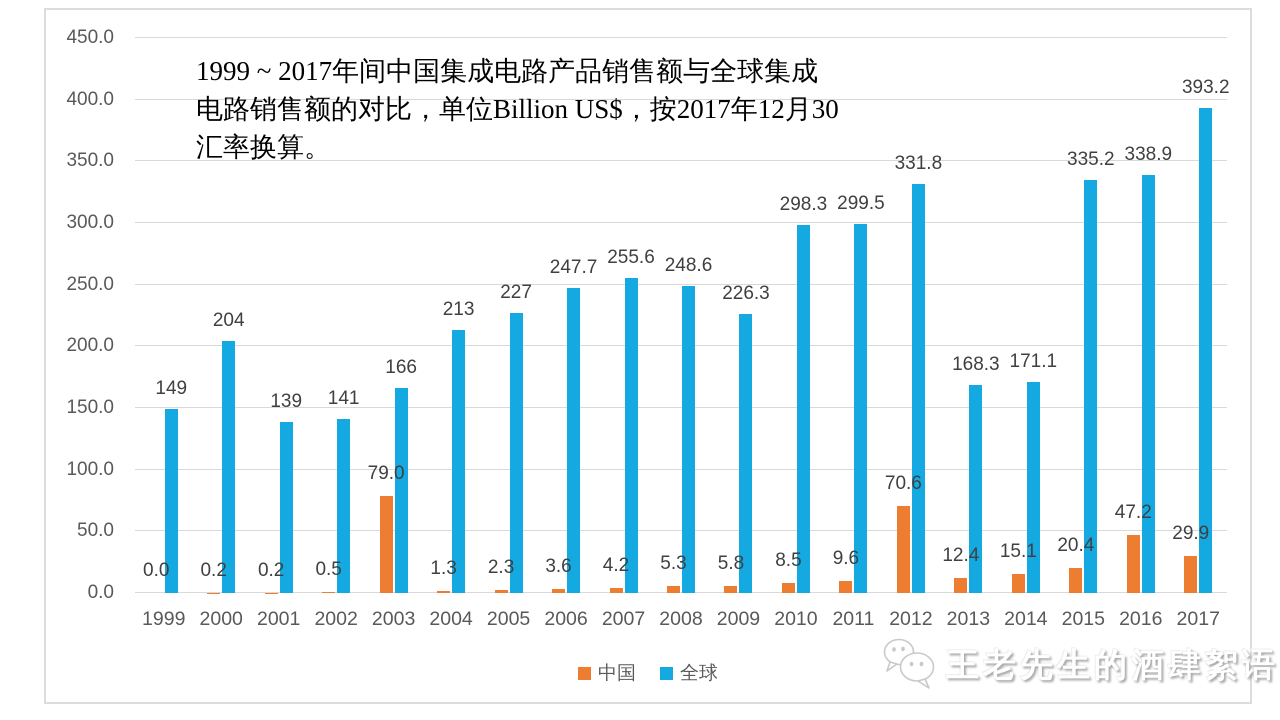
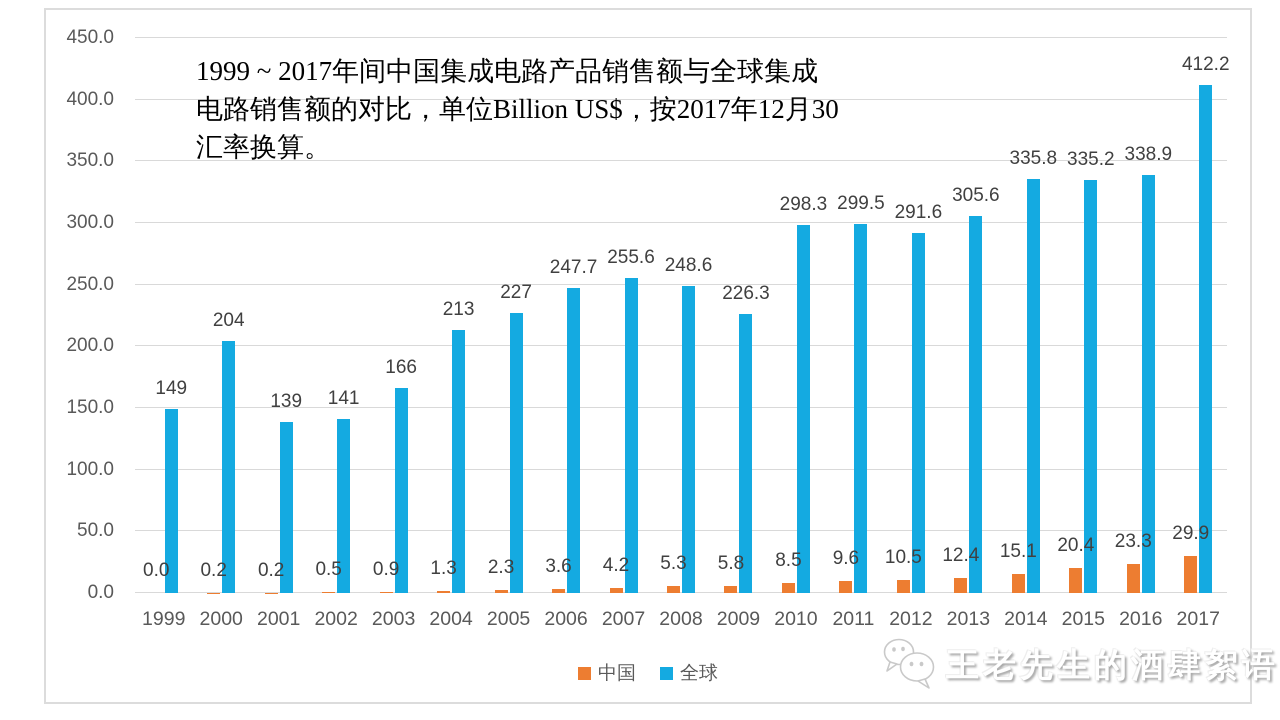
中国/2003: 79.0 -> 0.9
中国/2012: 70.6 -> 10.5
全球/2012: 331.8 -> 291.6
全球/2013: 168.3 -> 305.6
全球/2014: 171.1 -> 335.8
中国/2016: 47.2 -> 23.3
全球/2017: 393.2 -> 412.2
